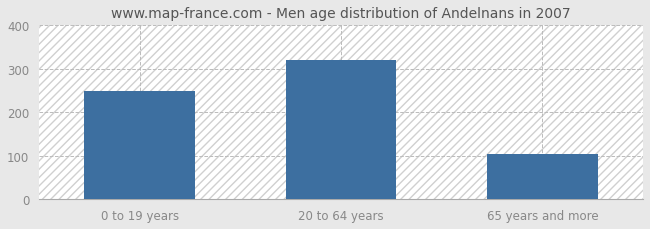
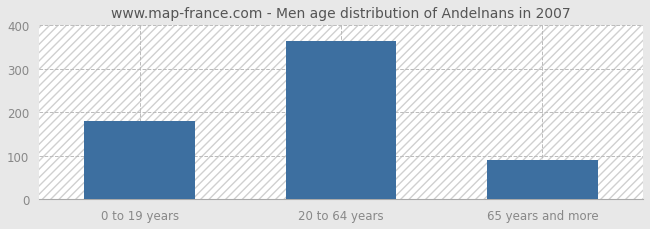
0 to 19 years: 250 -> 180
20 to 64 years: 320 -> 365
65 years and more: 105 -> 90
